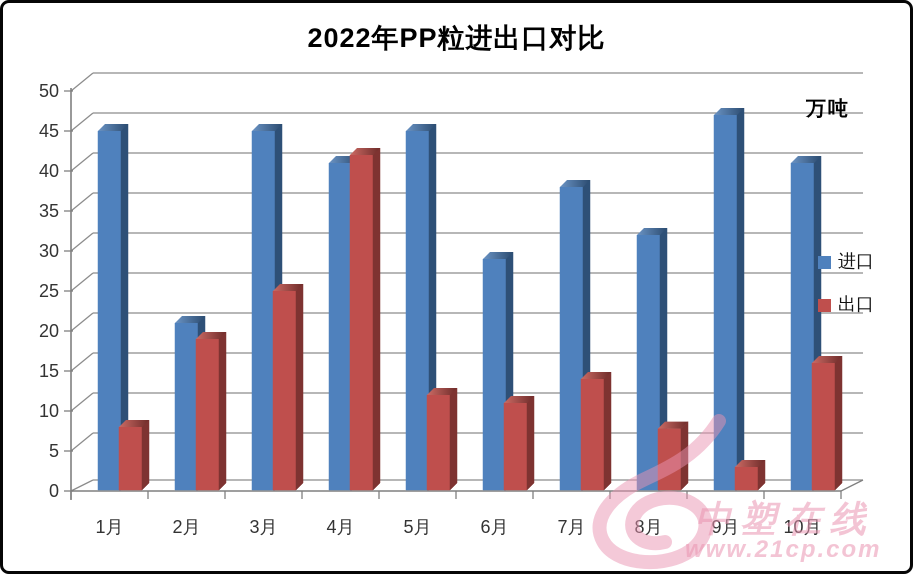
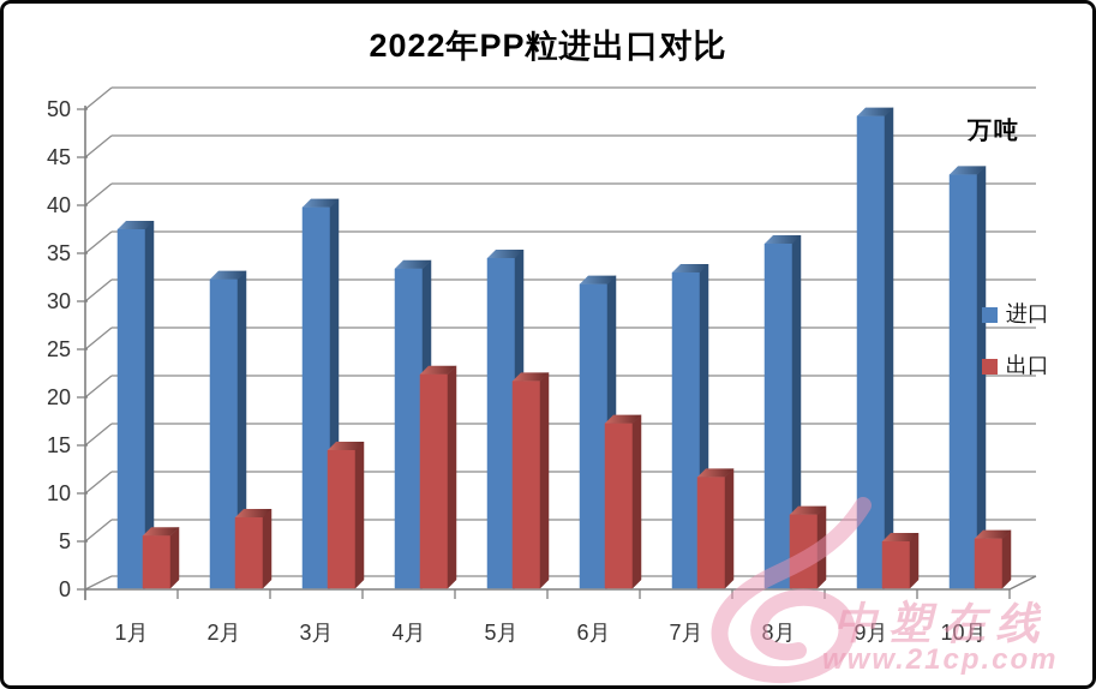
进口/1月: 45 -> 38
出口/1月: 8 -> 6
进口/2月: 21 -> 32
出口/2月: 19 -> 8
进口/3月: 45 -> 40
出口/3月: 25 -> 14
进口/4月: 41 -> 33
出口/4月: 42 -> 22
进口/5月: 45 -> 34
出口/5月: 12 -> 22
进口/6月: 29 -> 32
出口/6月: 11 -> 17
进口/7月: 38 -> 33
出口/7月: 14 -> 12
进口/8月: 32 -> 36
进口/9月: 47 -> 49
出口/9月: 3 -> 5
进口/10月: 41 -> 43
出口/10月: 16 -> 5
